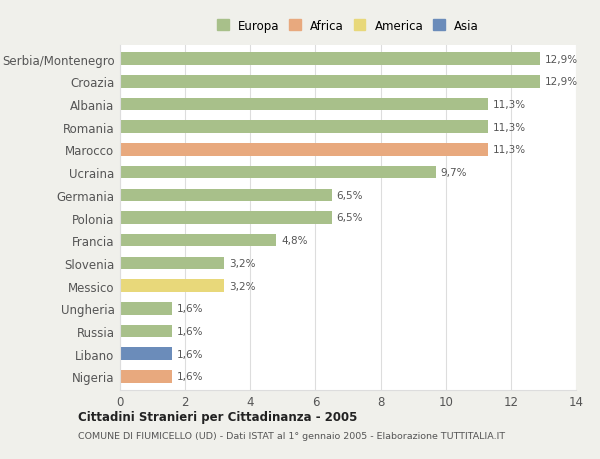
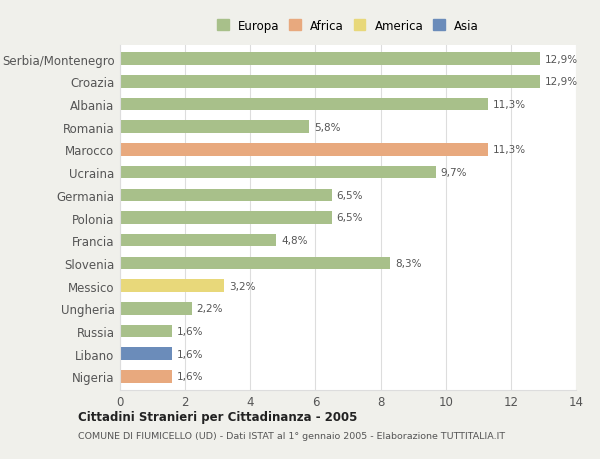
Romania: 11,3% -> 5,8%
Slovenia: 3,2% -> 8,3%
Ungheria: 1,6% -> 2,2%
